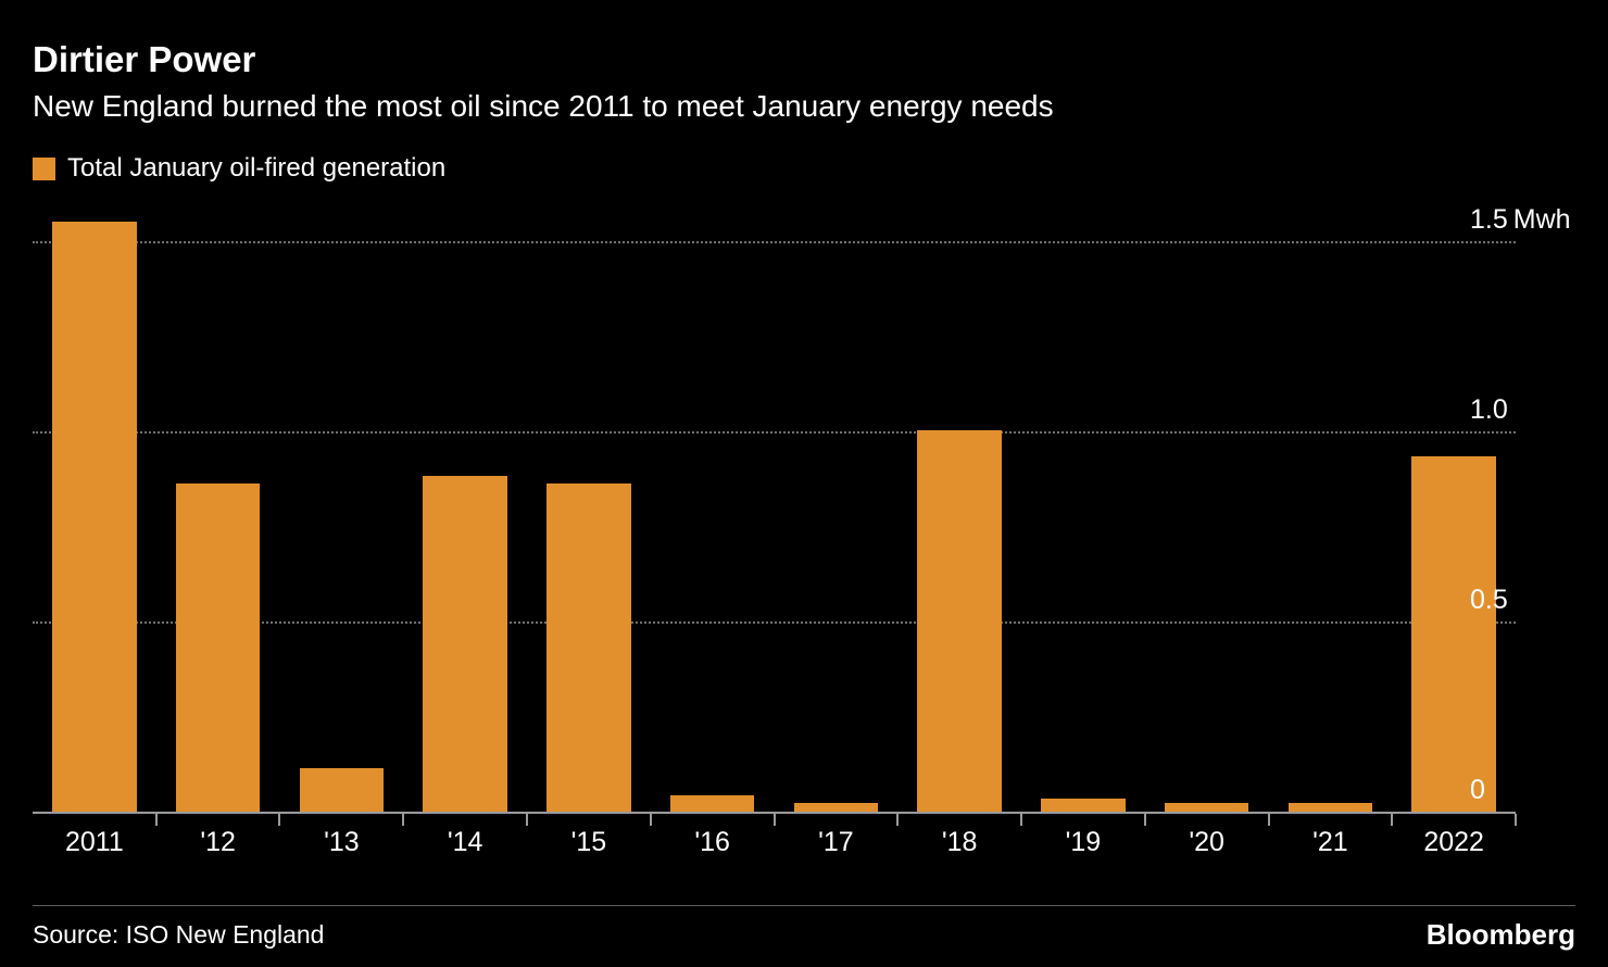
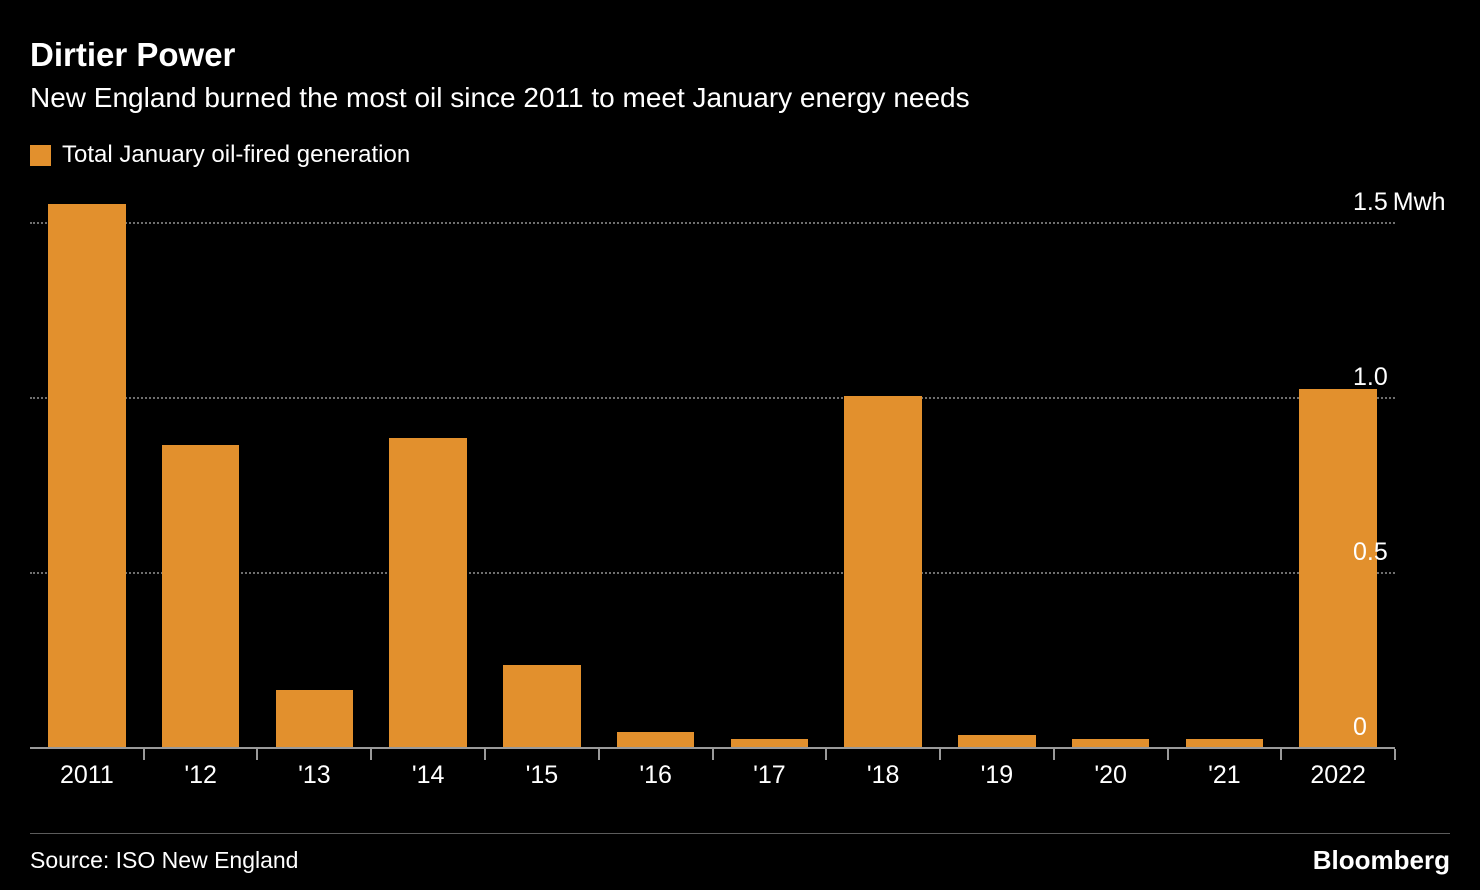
'13: 0.12 -> 0.17
'15: 0.87 -> 0.24
2022: 0.94 -> 1.03
